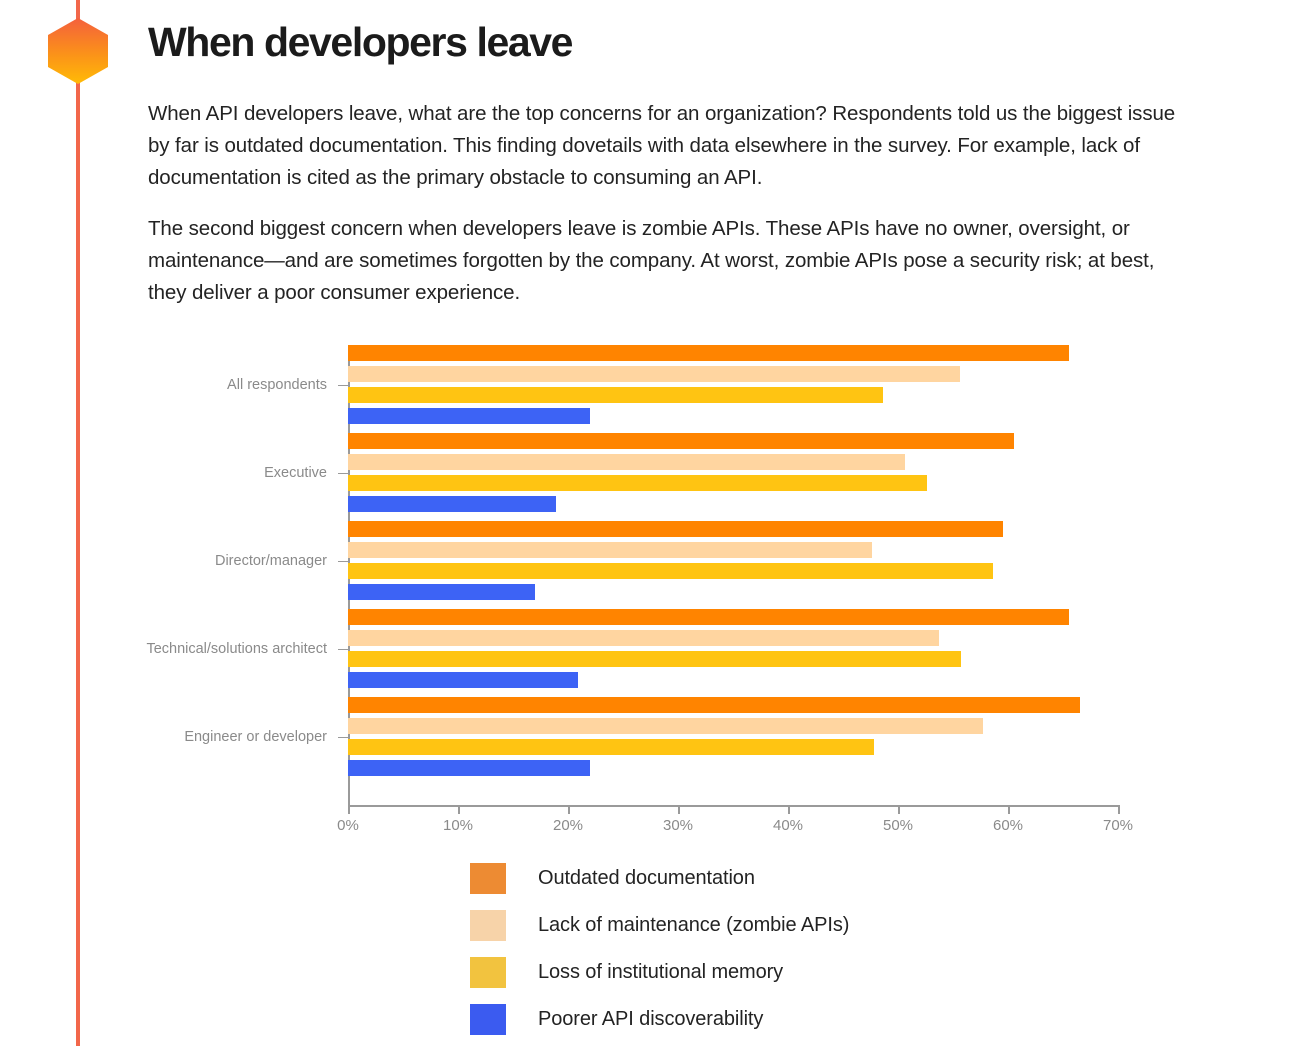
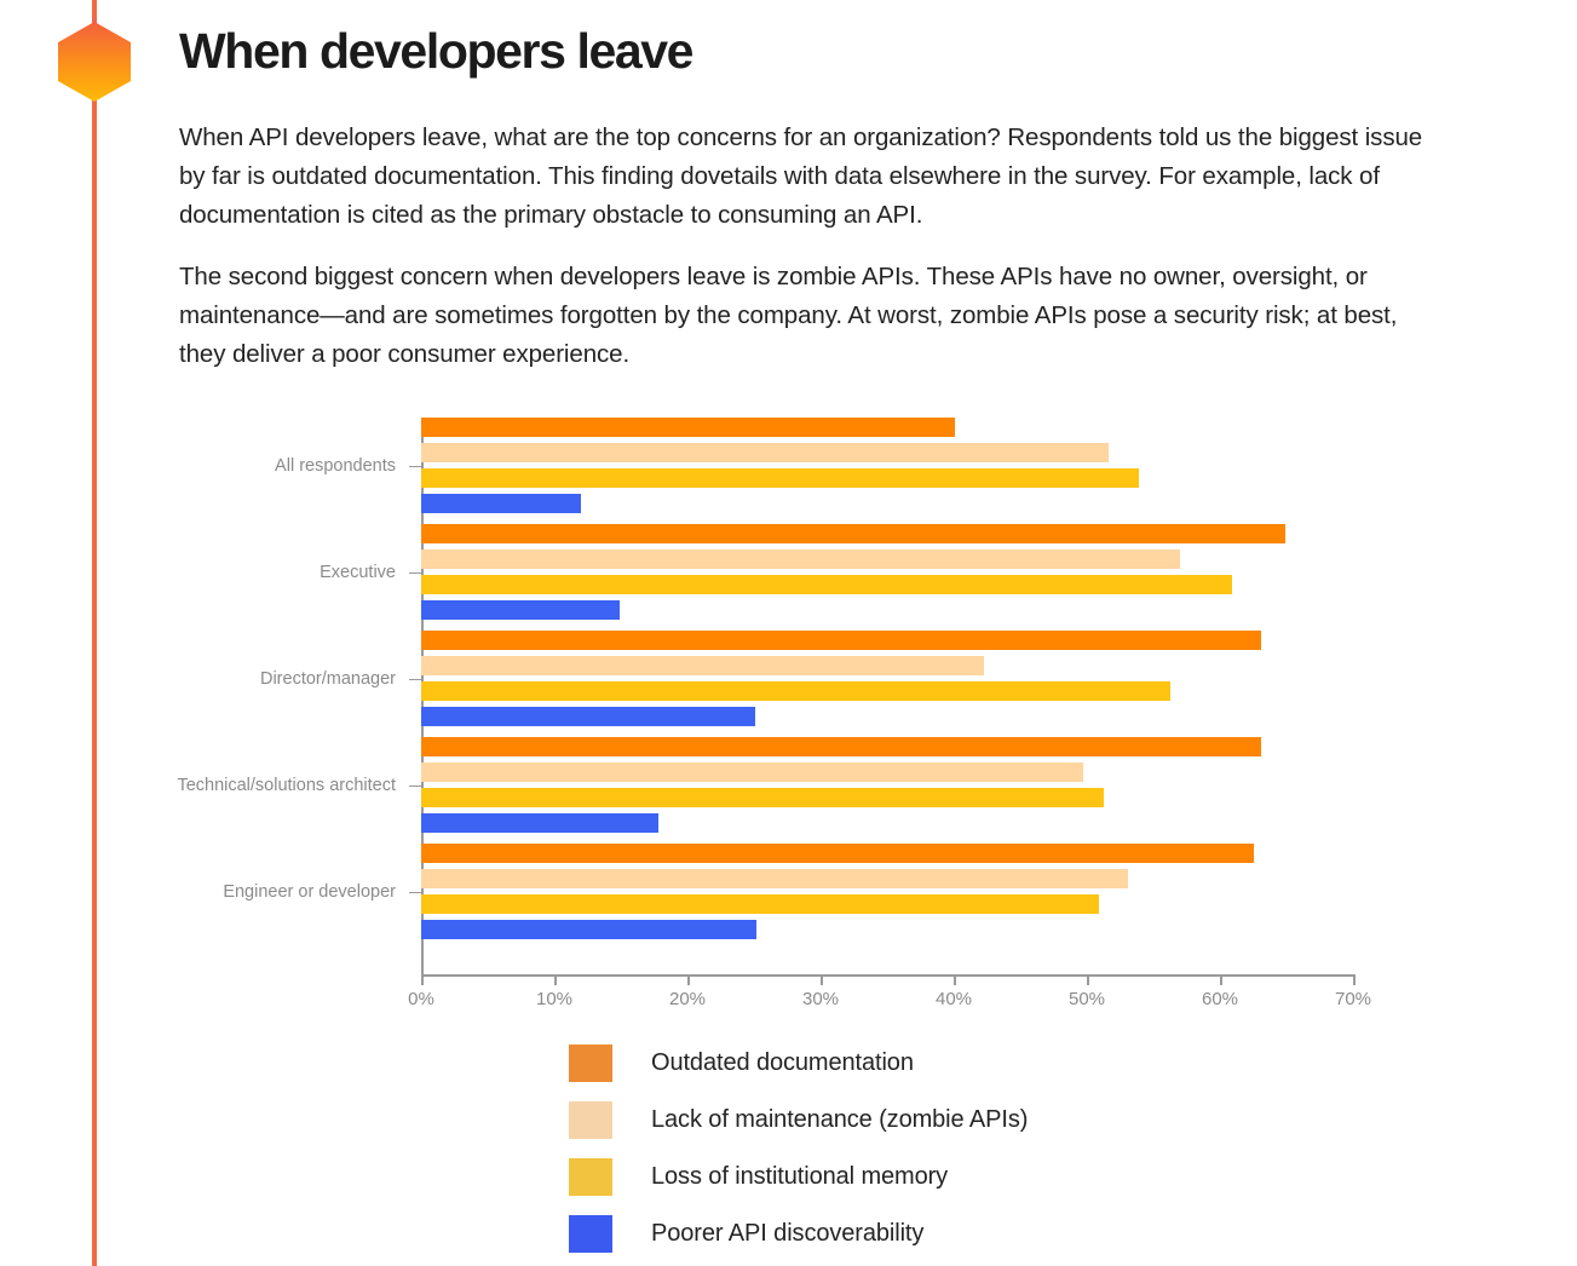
Outdated documentation/All respondents: 65.5% -> 40.1%
Lack of maintenance (zombie APIs)/All respondents: 55.6% -> 51.6%
Loss of institutional memory/All respondents: 48.6% -> 53.9%
Poorer API discoverability/All respondents: 22.0% -> 12.0%
Outdated documentation/Executive: 60.5% -> 64.9%
Lack of maintenance (zombie APIs)/Executive: 50.6% -> 57.0%
Loss of institutional memory/Executive: 52.6% -> 60.9%
Poorer API discoverability/Executive: 18.9% -> 14.9%
Outdated documentation/Director/manager: 59.5% -> 63.1%
Lack of maintenance (zombie APIs)/Director/manager: 47.6% -> 42.3%
Loss of institutional memory/Director/manager: 58.6% -> 56.3%
Poorer API discoverability/Director/manager: 17.0% -> 25.1%
Outdated documentation/Technical/solutions architect: 65.5% -> 63.1%
Lack of maintenance (zombie APIs)/Technical/solutions architect: 53.7% -> 49.7%
Loss of institutional memory/Technical/solutions architect: 55.7% -> 51.3%
Poorer API discoverability/Technical/solutions architect: 20.9% -> 17.8%
Outdated documentation/Engineer or developer: 66.5% -> 62.5%
Lack of maintenance (zombie APIs)/Engineer or developer: 57.7% -> 53.1%
Loss of institutional memory/Engineer or developer: 47.8% -> 50.9%
Poorer API discoverability/Engineer or developer: 22.0% -> 25.2%
